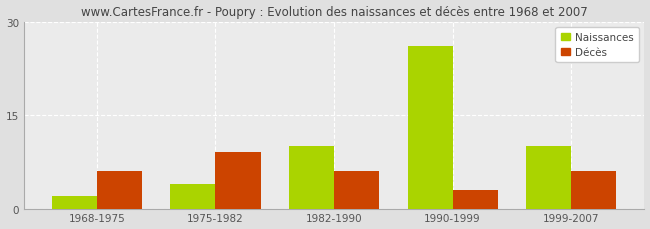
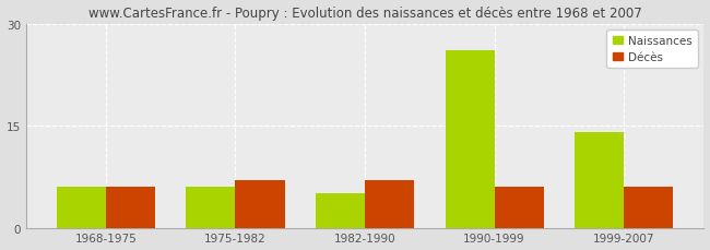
Naissances/1968-1975: 2 -> 6
Naissances/1975-1982: 4 -> 6
Décès/1975-1982: 9 -> 7
Naissances/1982-1990: 10 -> 5
Décès/1982-1990: 6 -> 7
Décès/1990-1999: 3 -> 6
Naissances/1999-2007: 10 -> 14
